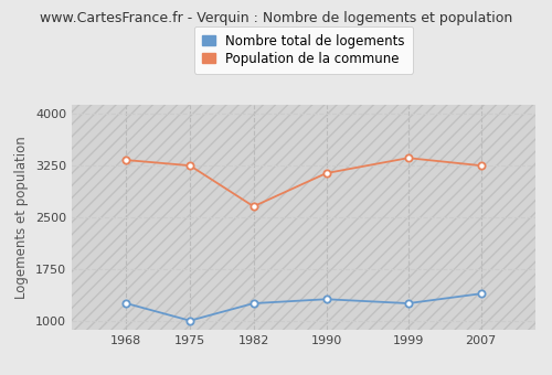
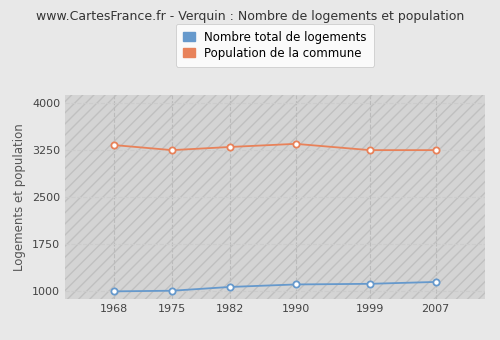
Nombre total de logements/1968: 1260 -> 1000
Nombre total de logements/1982: 1260 -> 1070
Population de la commune/1982: 2660 -> 3300
Nombre total de logements/1990: 1320 -> 1110
Population de la commune/1990: 3140 -> 3350
Nombre total de logements/1999: 1260 -> 1120
Population de la commune/1999: 3360 -> 3250
Nombre total de logements/2007: 1400 -> 1150
